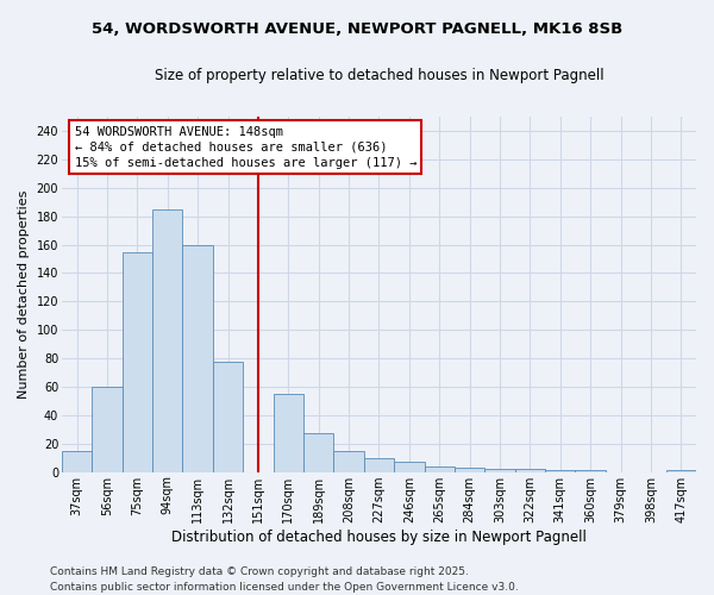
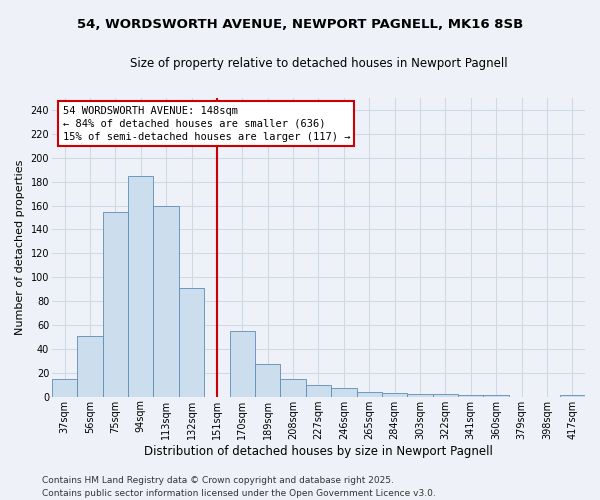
56sqm: 60 -> 51
132sqm: 78 -> 91
